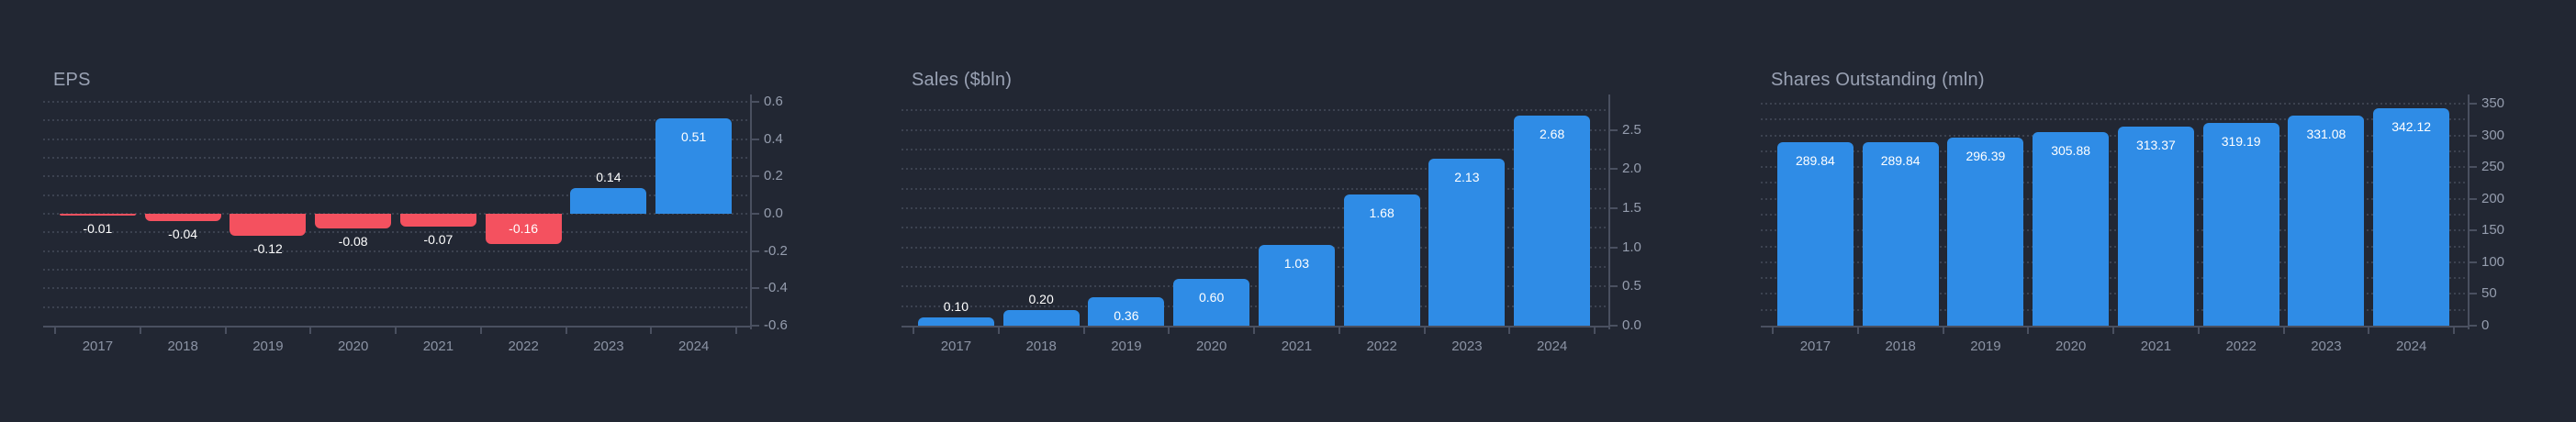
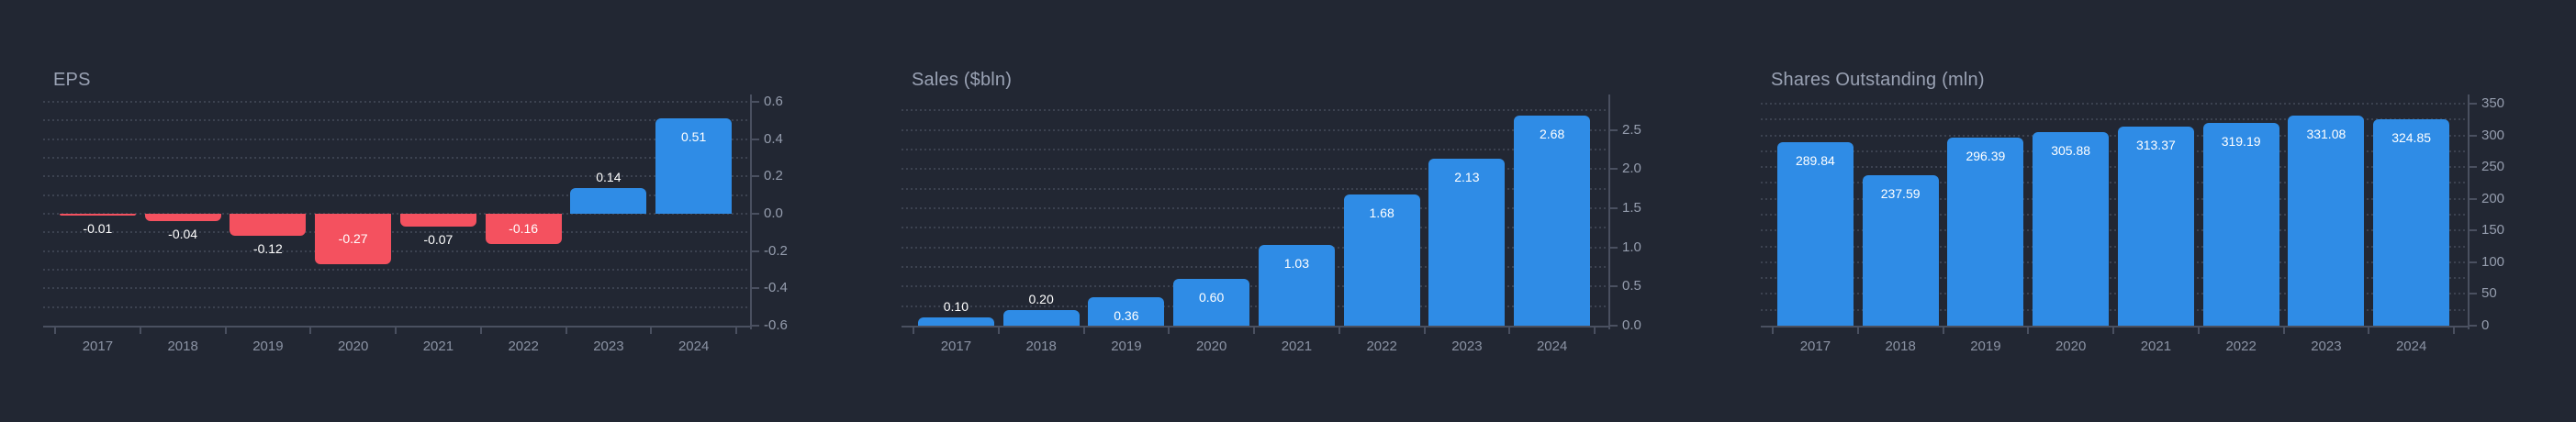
EPS/2020: -0.08 -> -0.27
Shares Outstanding (mln)/2018: 289.84 -> 237.59
Shares Outstanding (mln)/2024: 342.12 -> 324.85
